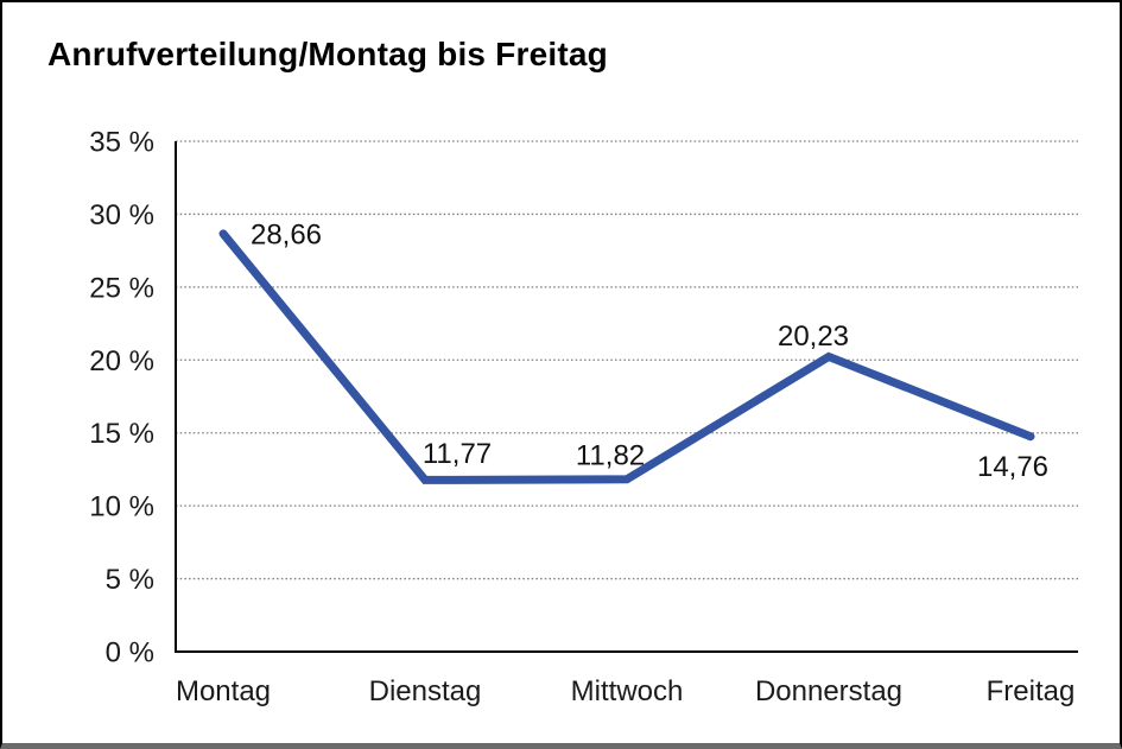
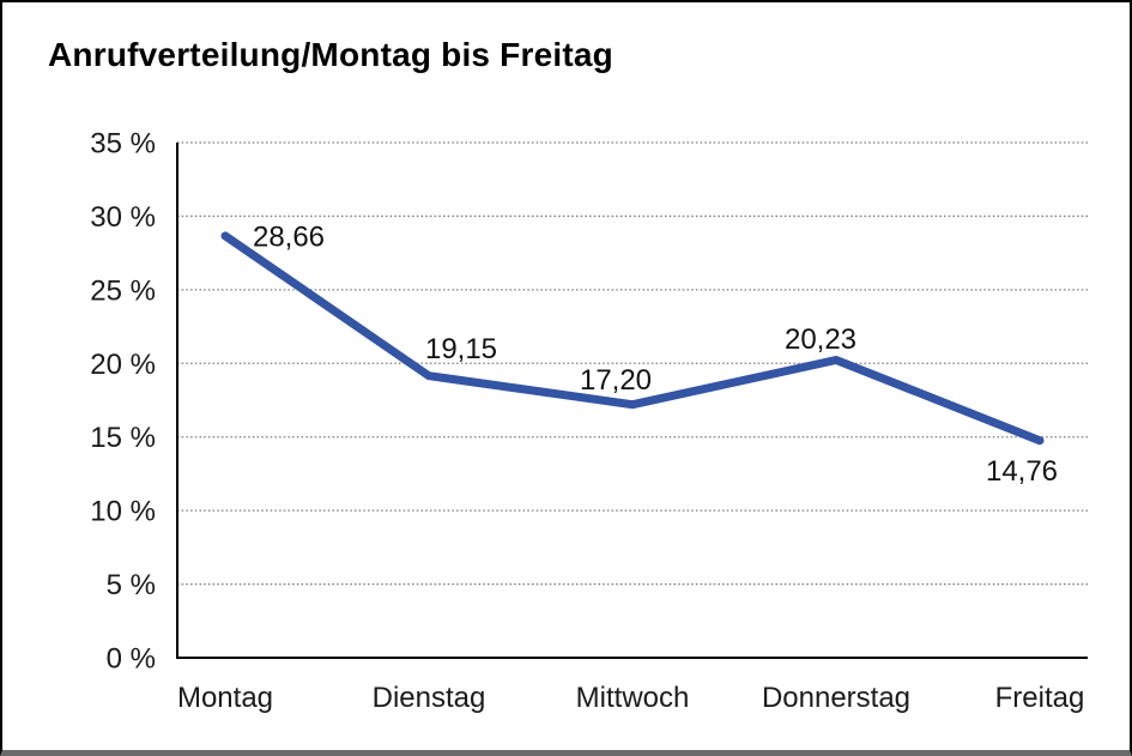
Dienstag: 11,77 -> 19,15
Mittwoch: 11,82 -> 17,20
